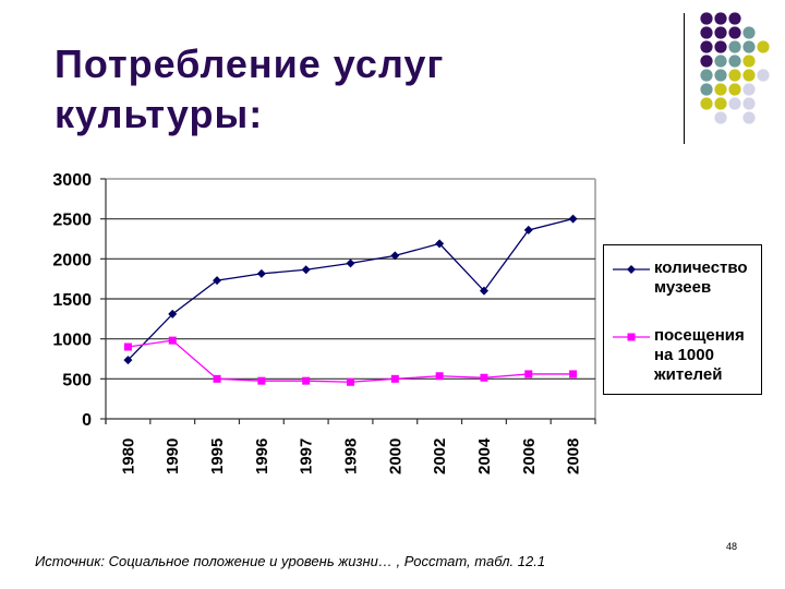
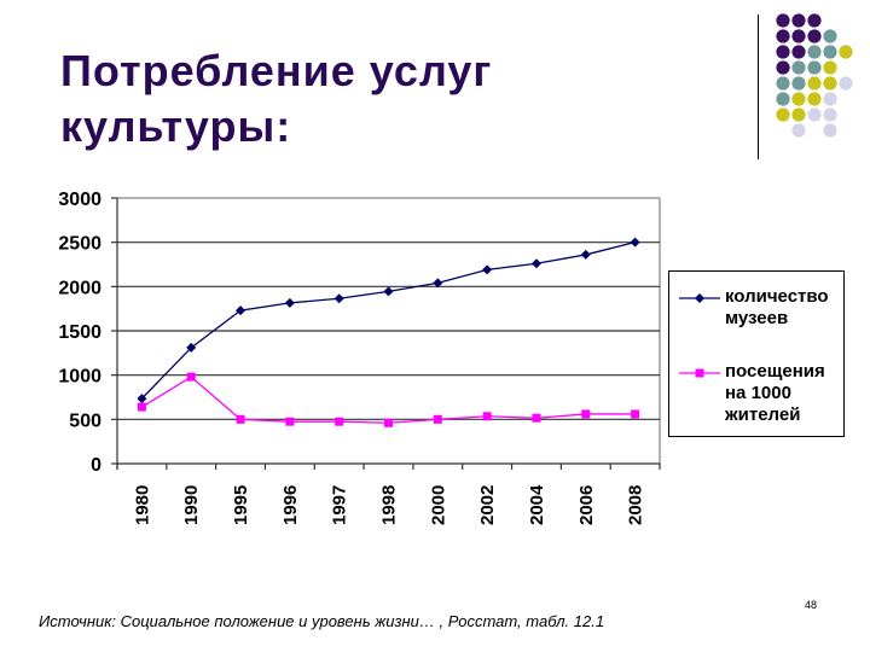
посещения на 1000 жителей/1980: 900 -> 600
количество музеев/2004: 1600 -> 2300
